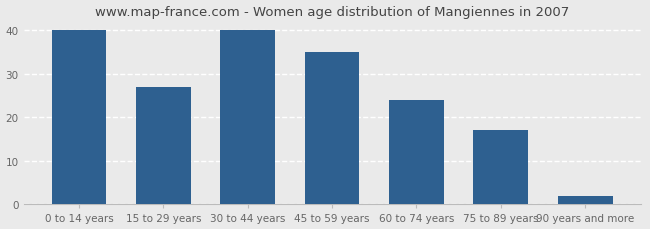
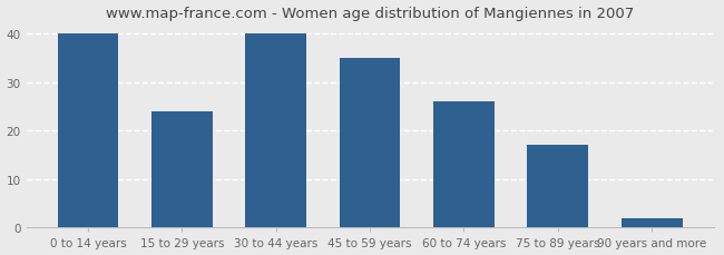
15 to 29 years: 27 -> 24
60 to 74 years: 24 -> 26
